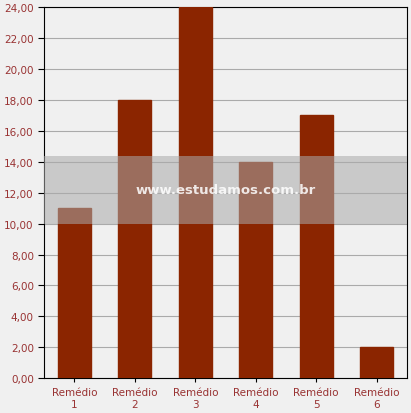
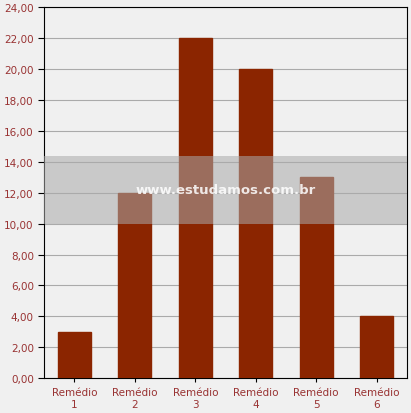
Remédio 1: 11 -> 3
Remédio 2: 18 -> 12
Remédio 3: 24 -> 22
Remédio 4: 14 -> 20
Remédio 5: 17 -> 13
Remédio 6: 2 -> 4
